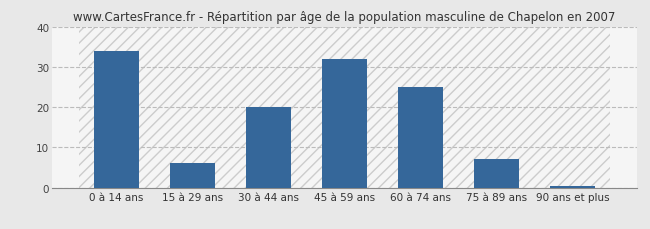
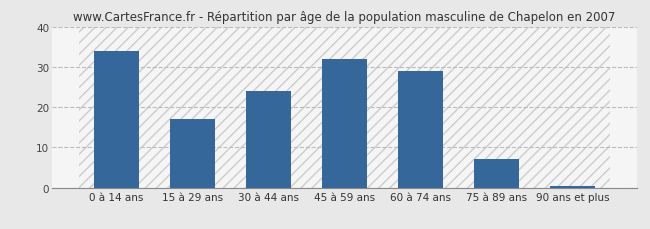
15 à 29 ans: 6.0 -> 17.0
30 à 44 ans: 20.0 -> 24.0
60 à 74 ans: 25.0 -> 29.0
